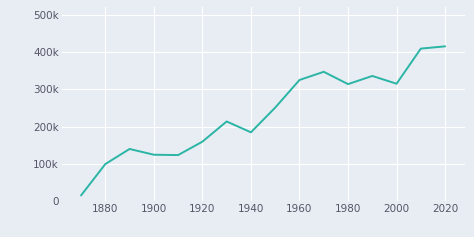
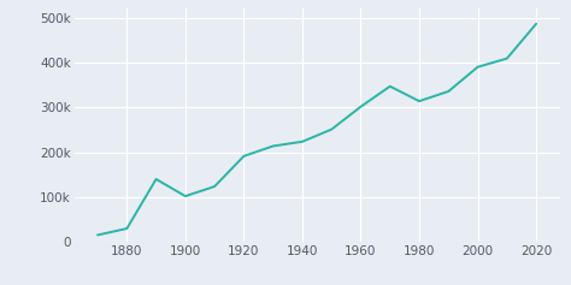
1880: 100k -> 31k
1900: 125k -> 103k
1920: 160k -> 192k
1940: 185k -> 224k
1960: 325k -> 302k
2000: 315k -> 390k
2020: 415k -> 486k
